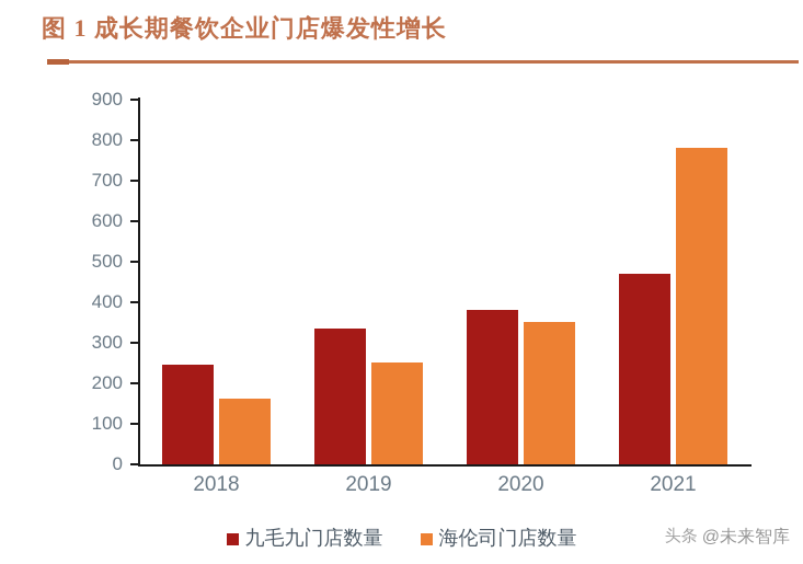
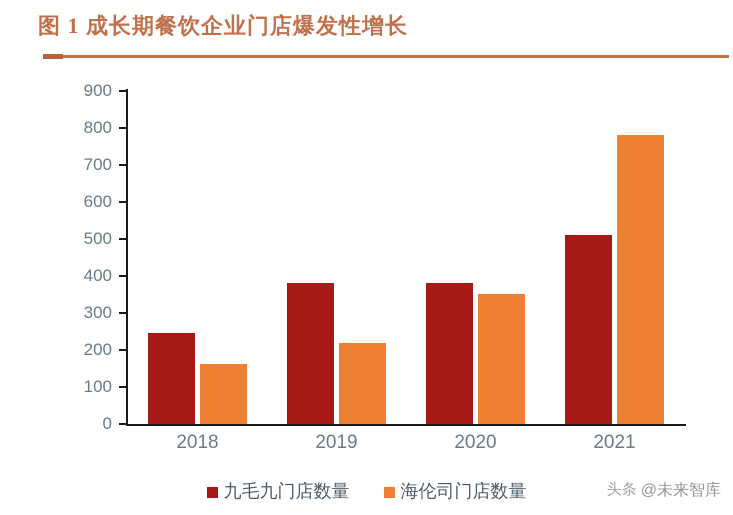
九毛九门店数量/2019: 340 -> 380
海伦司门店数量/2019: 250 -> 220
九毛九门店数量/2021: 470 -> 510
